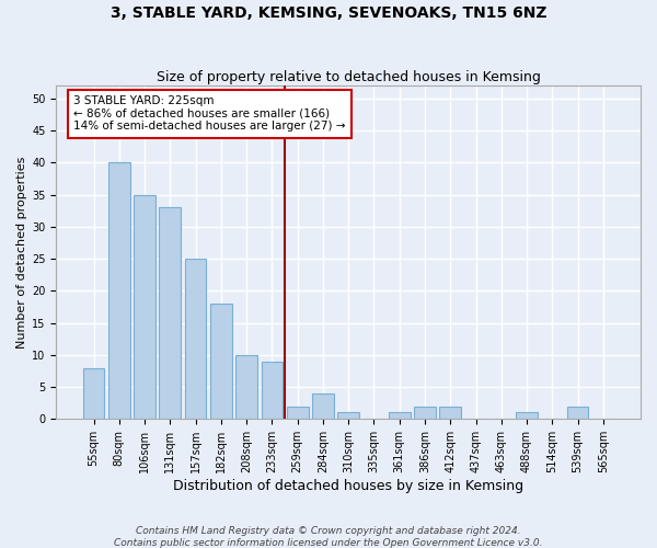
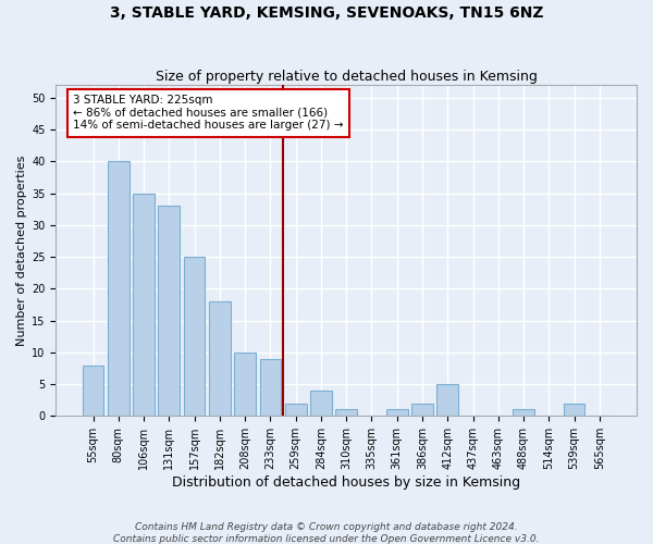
412sqm: 2 -> 5
